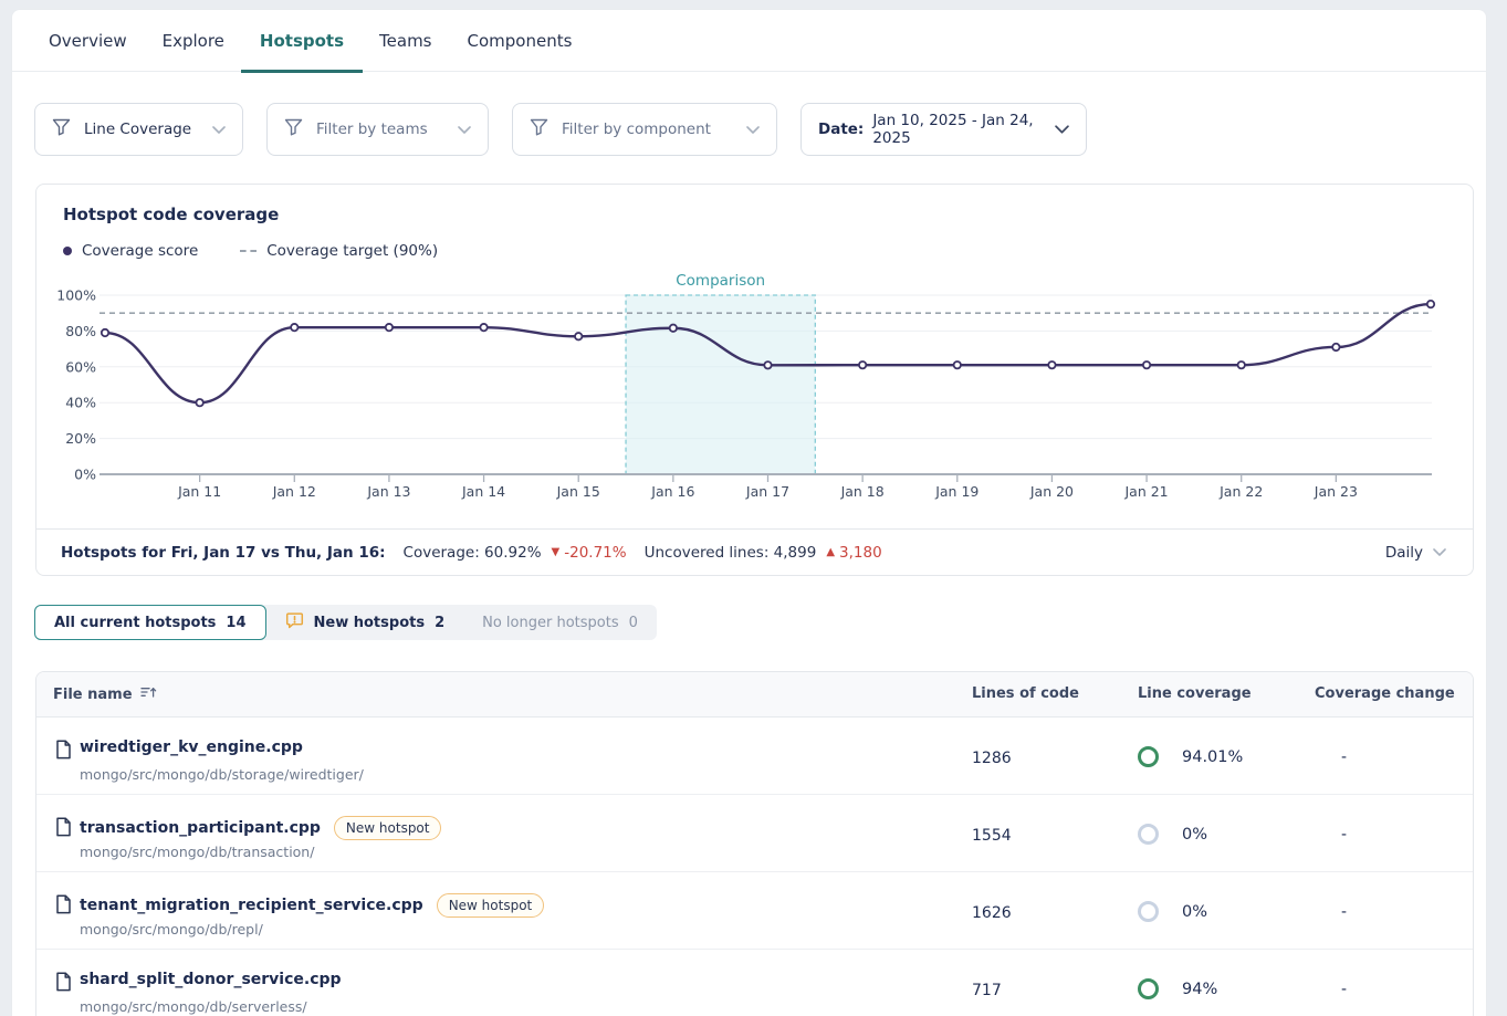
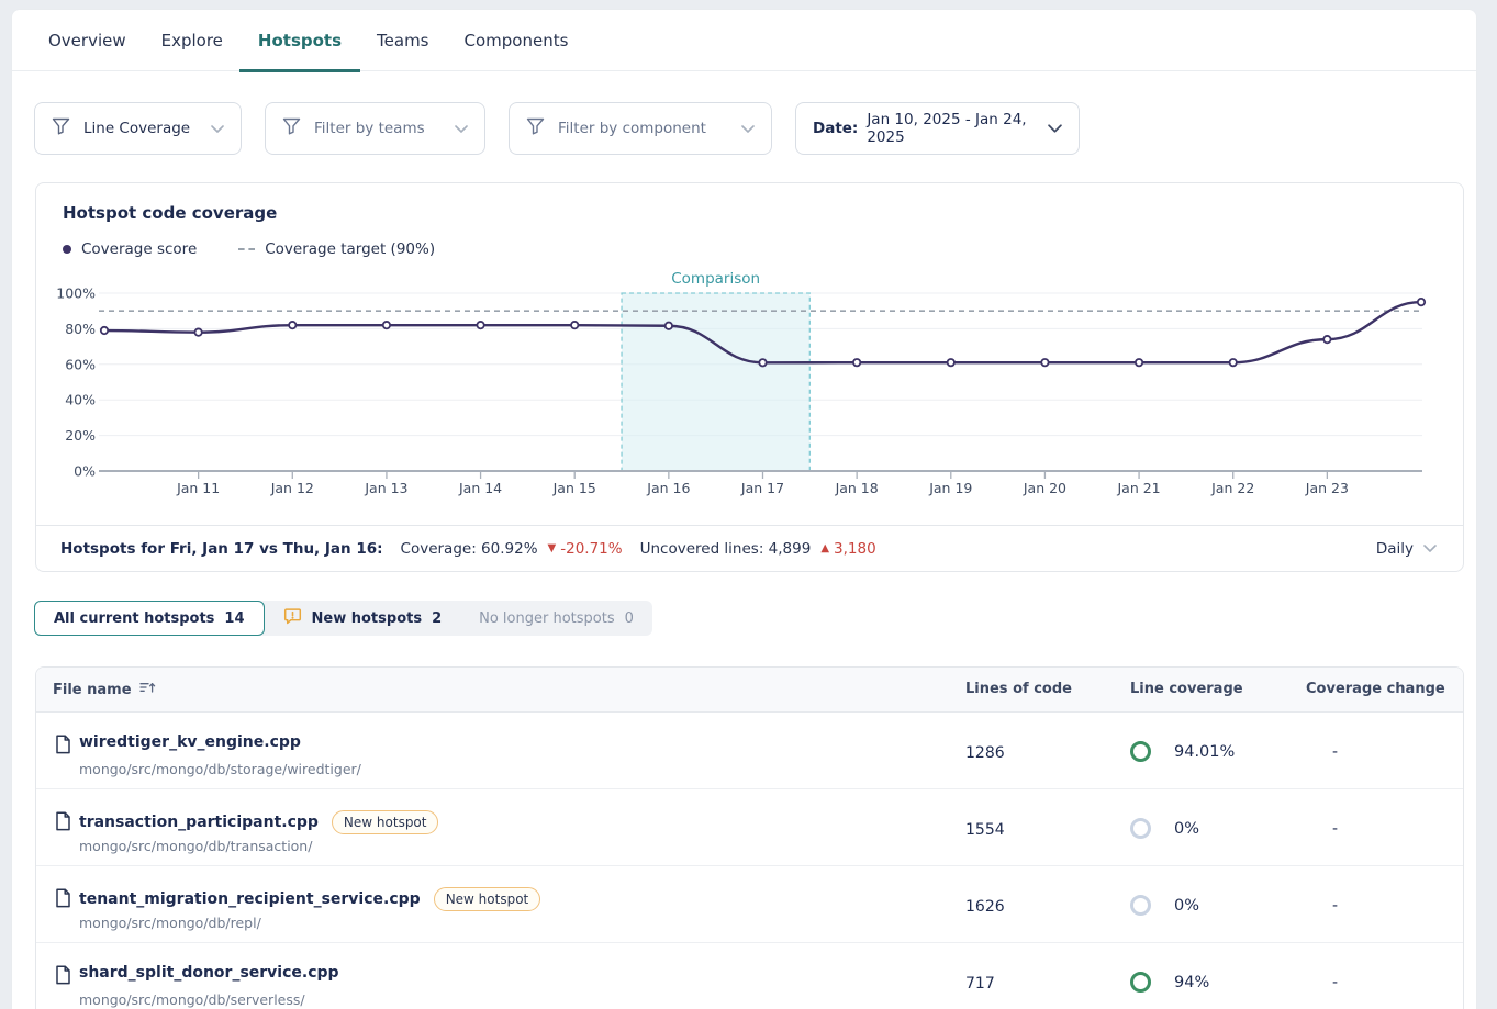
Jan 11: 40% -> 78%
Jan 15: 77% -> 82%
Jan 23: 71% -> 74%
